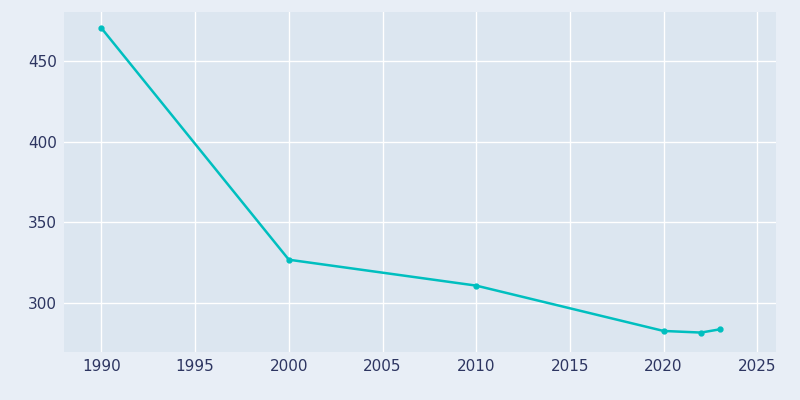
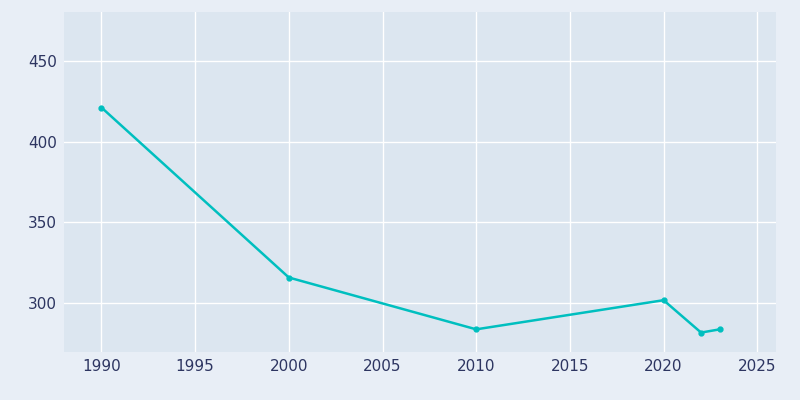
1990: 470 -> 421
2000: 327 -> 316
2010: 311 -> 284
2020: 283 -> 302
